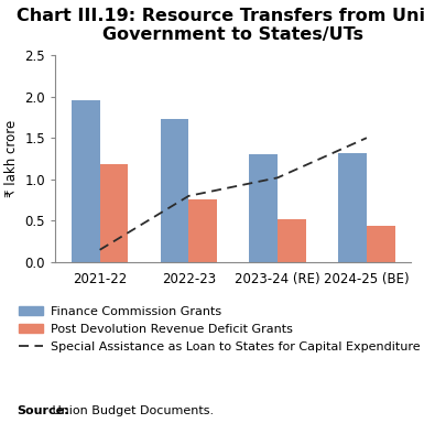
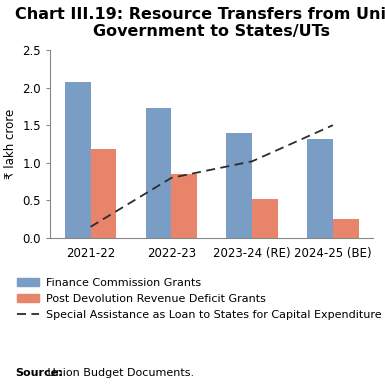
Finance Commission Grants/2021-22: 1.96 -> 2.07
Post Devolution Revenue Deficit Grants/2022-23: 0.76 -> 0.85
Finance Commission Grants/2023-24 (RE): 1.30 -> 1.40
Post Devolution Revenue Deficit Grants/2024-25 (BE): 0.44 -> 0.25
